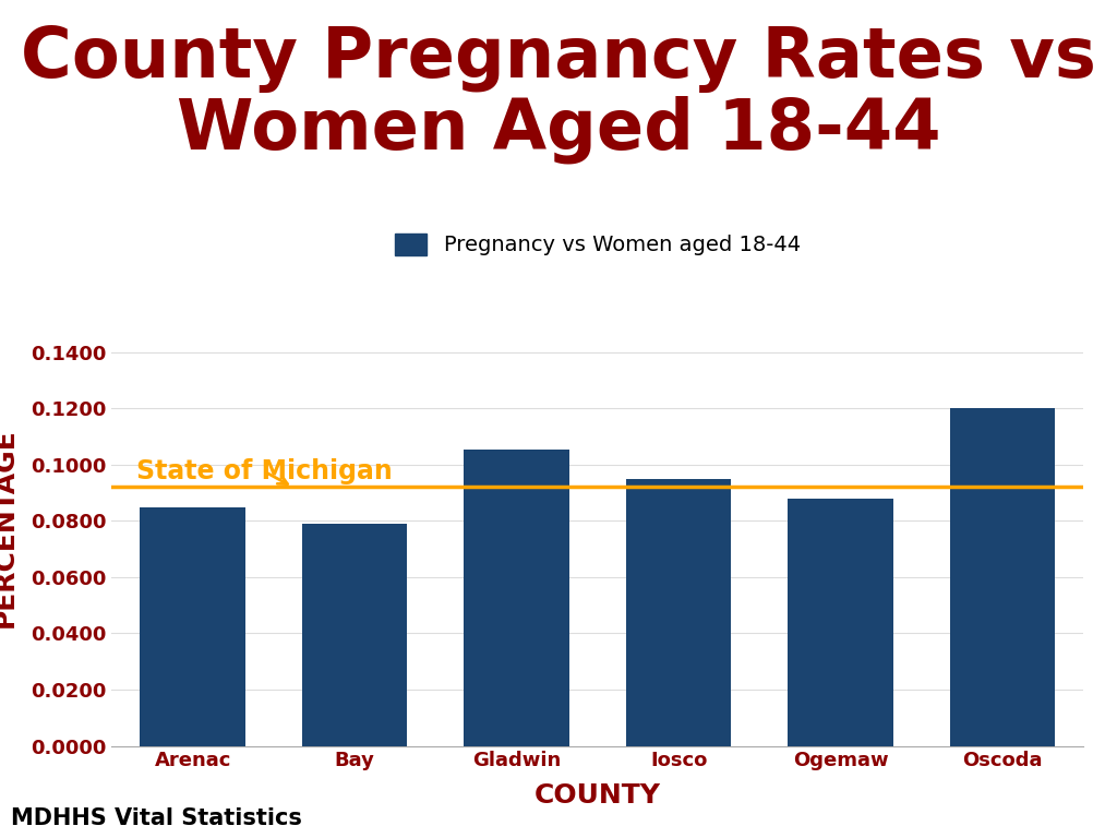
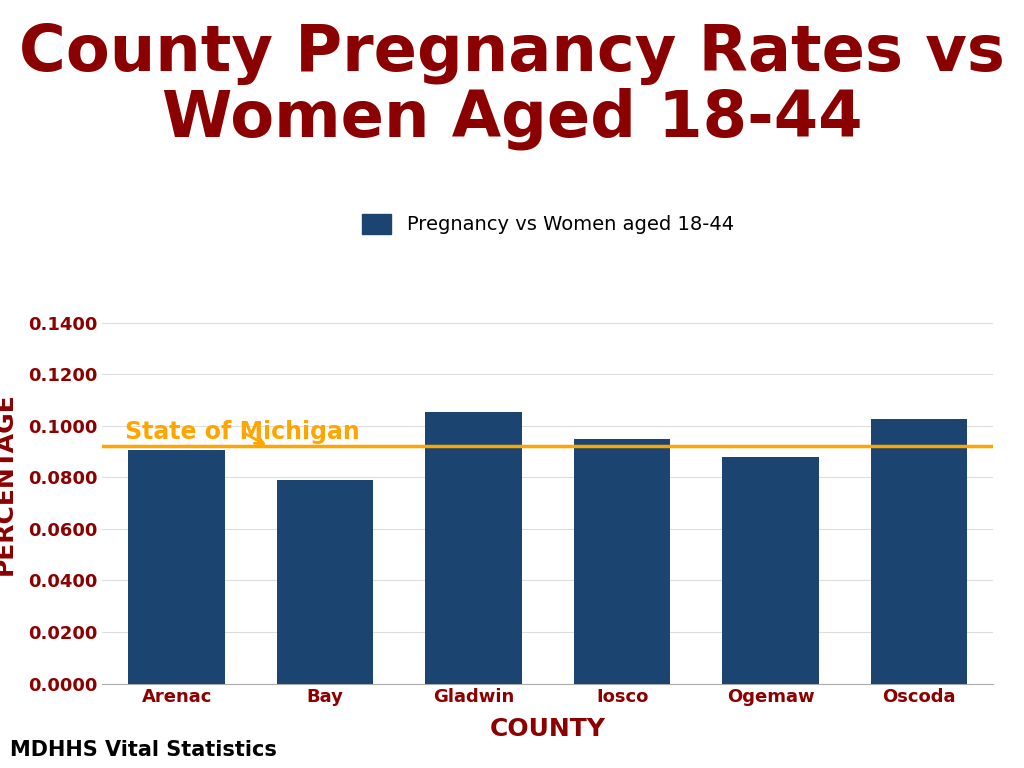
Arenac: 0.0850 -> 0.0905
Oscoda: 0.1200 -> 0.1025
